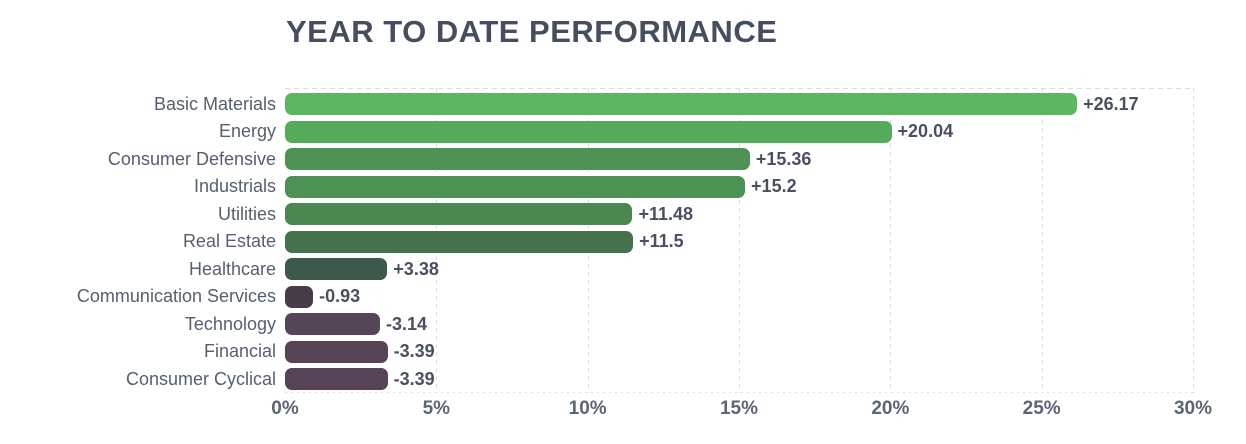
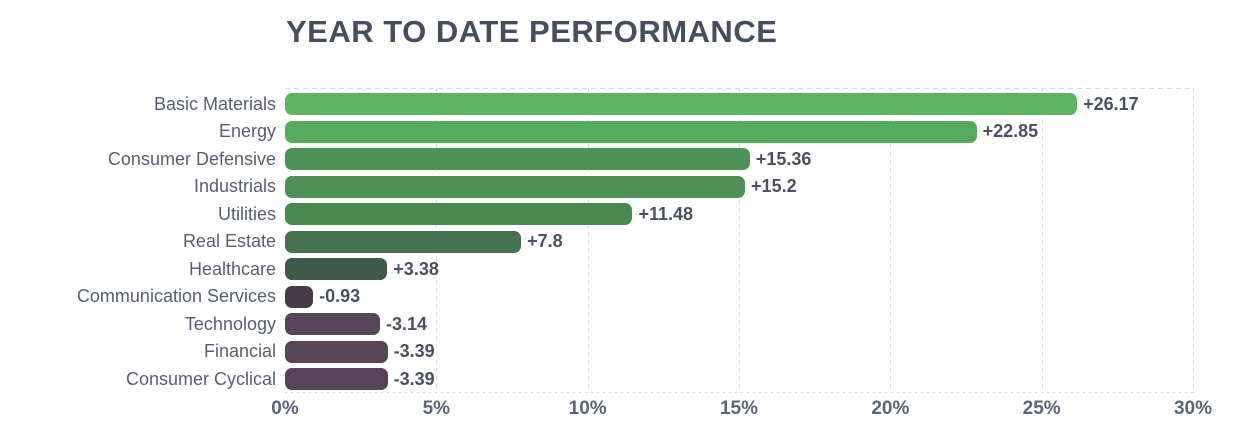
Energy: +20.04 -> +22.85
Real Estate: +11.5 -> +7.8
